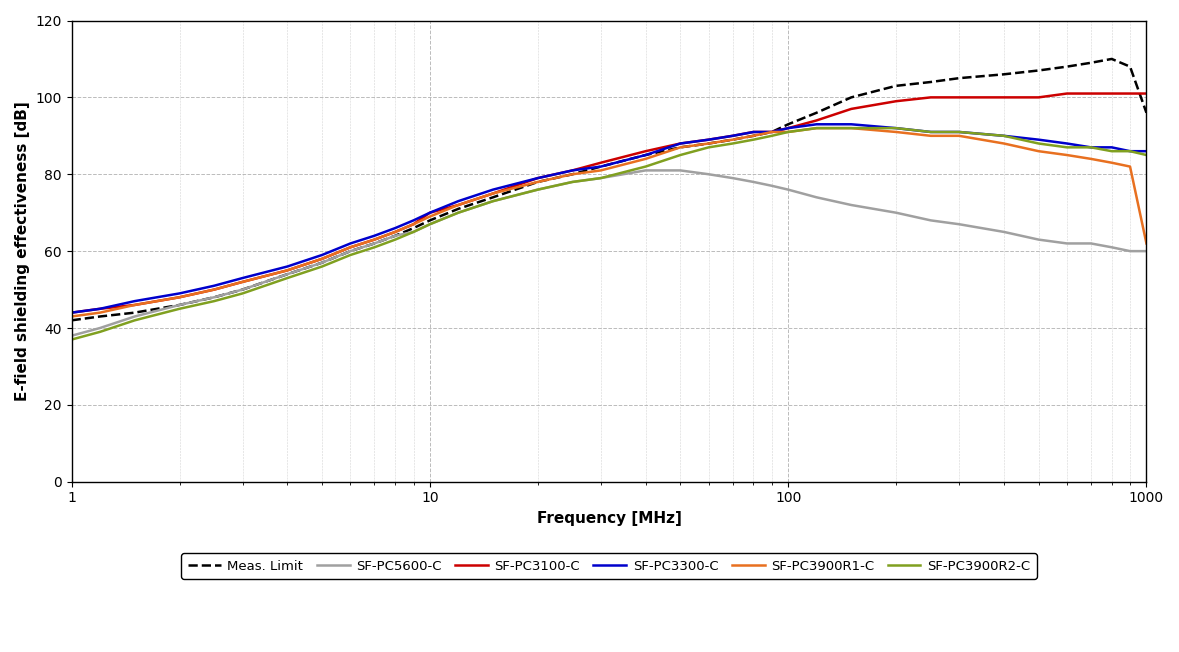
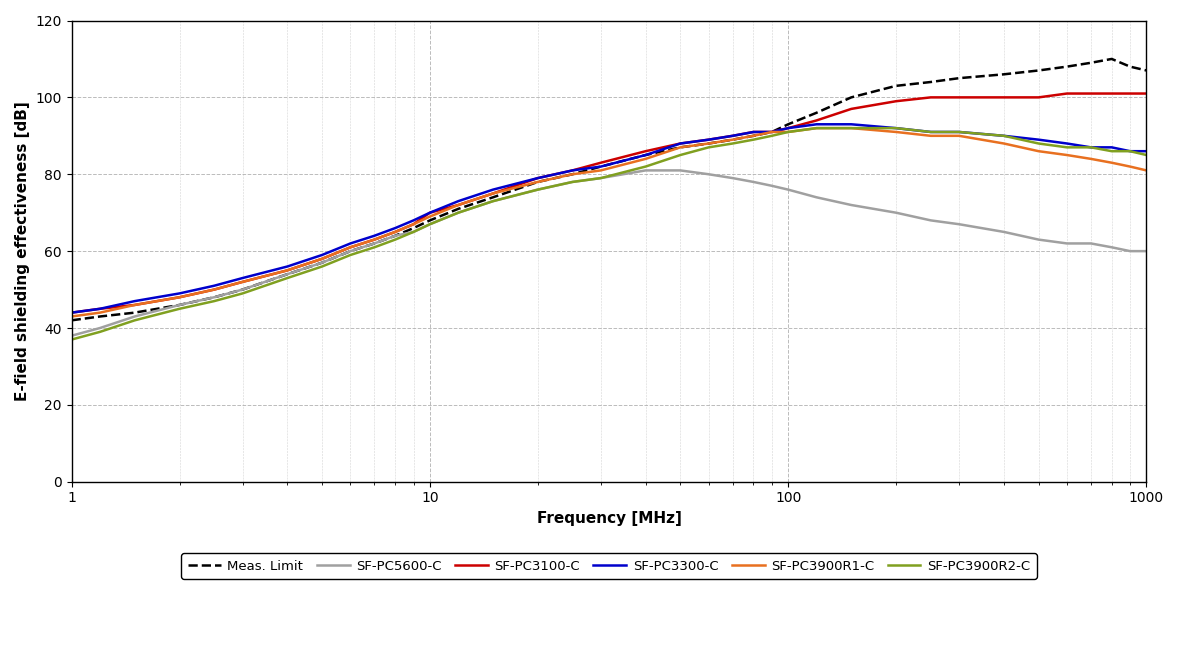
Meas. Limit/1000: 96 -> 107
SF-PC3900R1-C/1000: 62 -> 81
